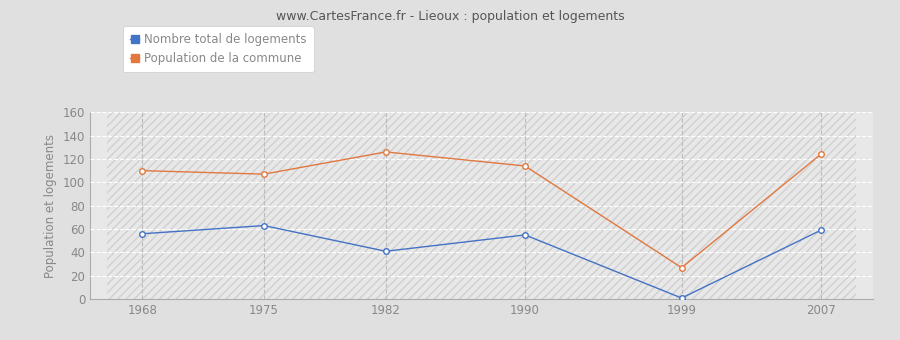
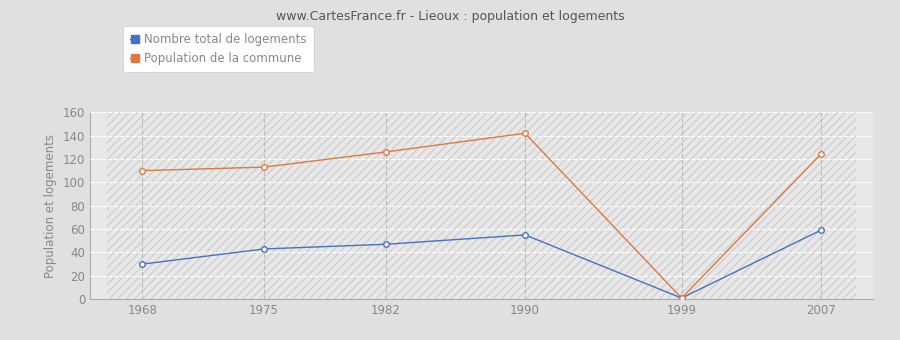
Nombre total de logements/1968: 56 -> 30
Nombre total de logements/1975: 63 -> 43
Population de la commune/1975: 107 -> 113
Nombre total de logements/1982: 41 -> 47
Population de la commune/1990: 114 -> 142
Population de la commune/1999: 27 -> 1
